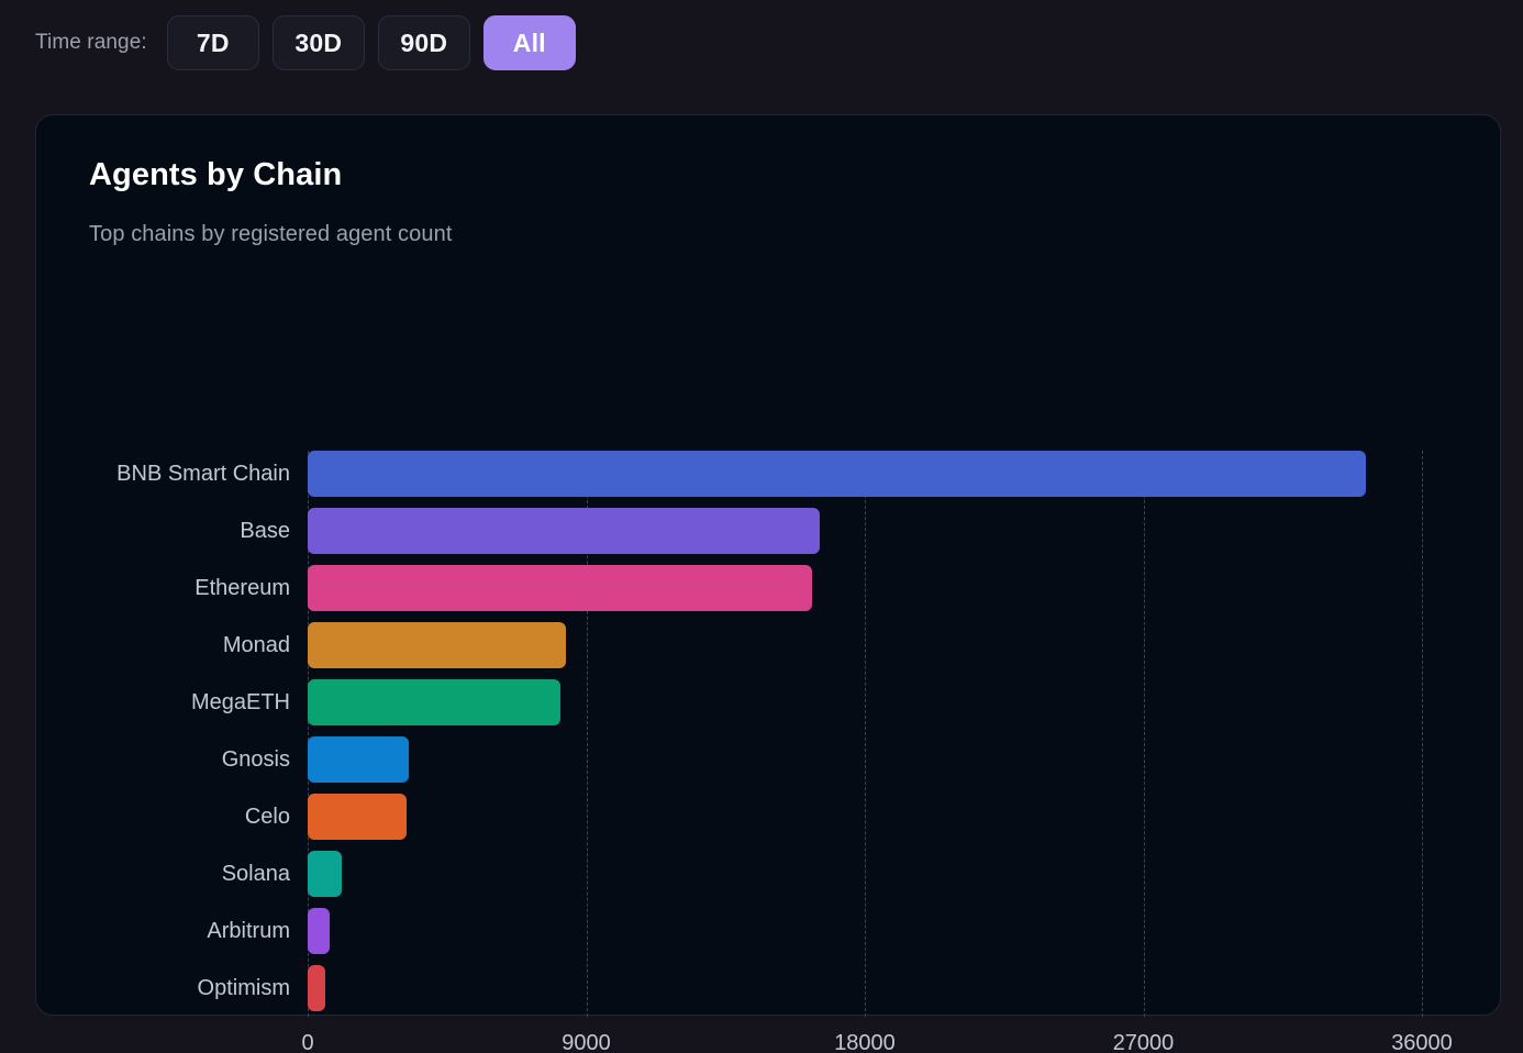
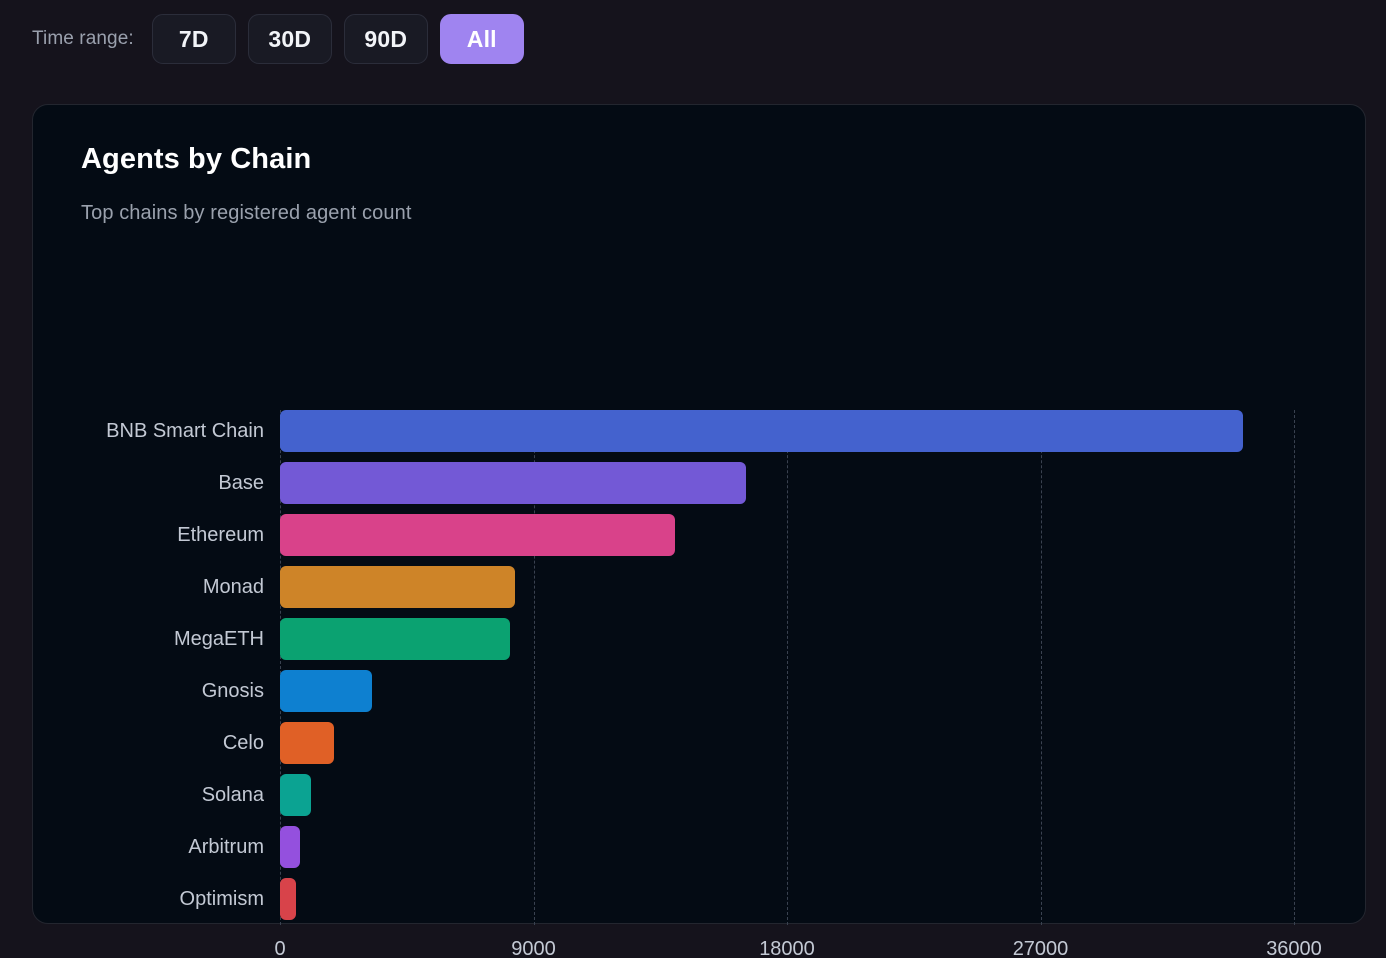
Ethereum: 16300 -> 14000
Celo: 3200 -> 1900
